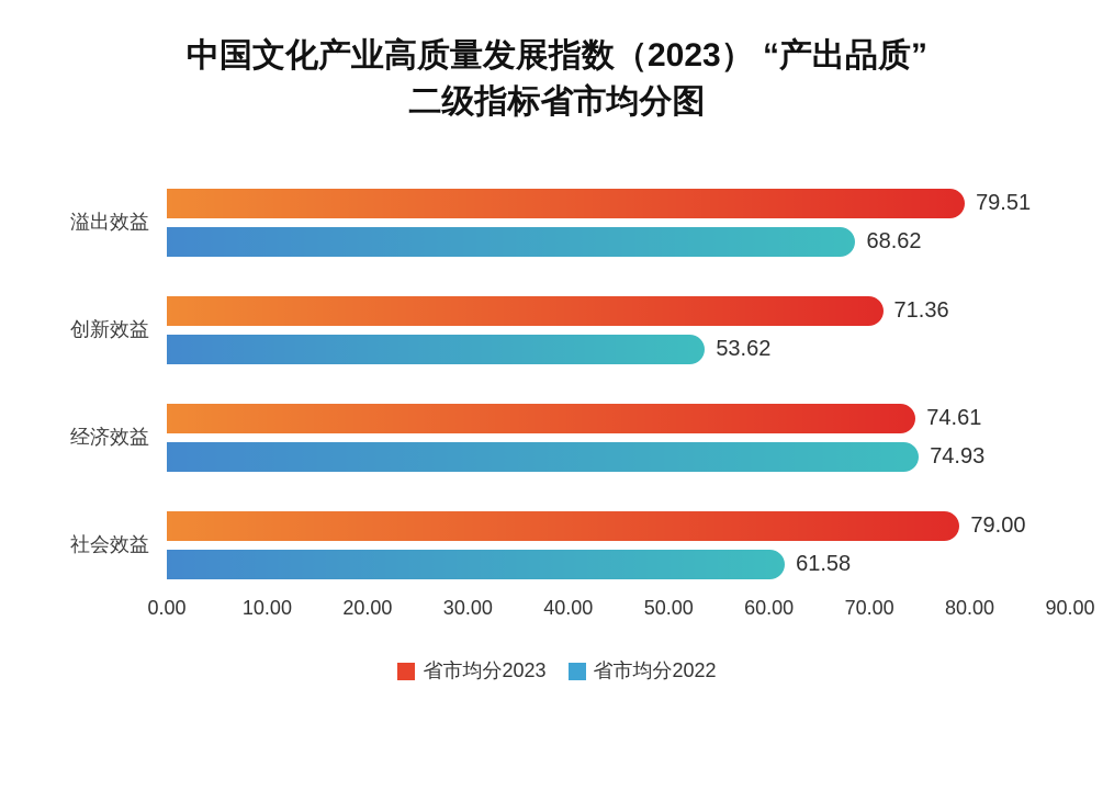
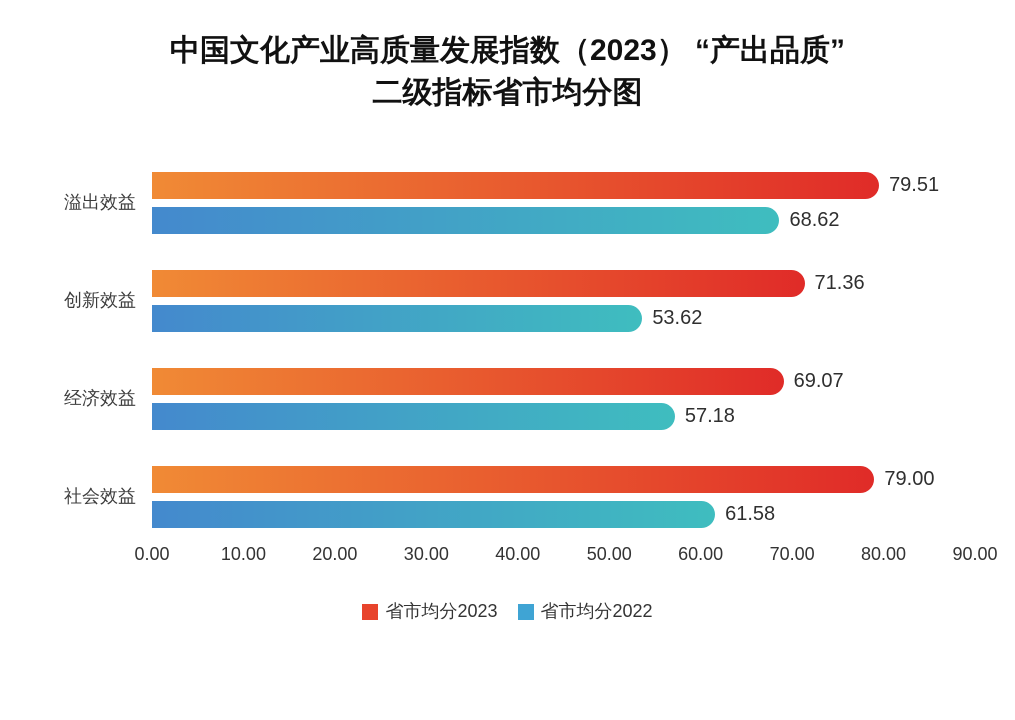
省市均分2023/经济效益: 74.61 -> 69.07
省市均分2022/经济效益: 74.93 -> 57.18
